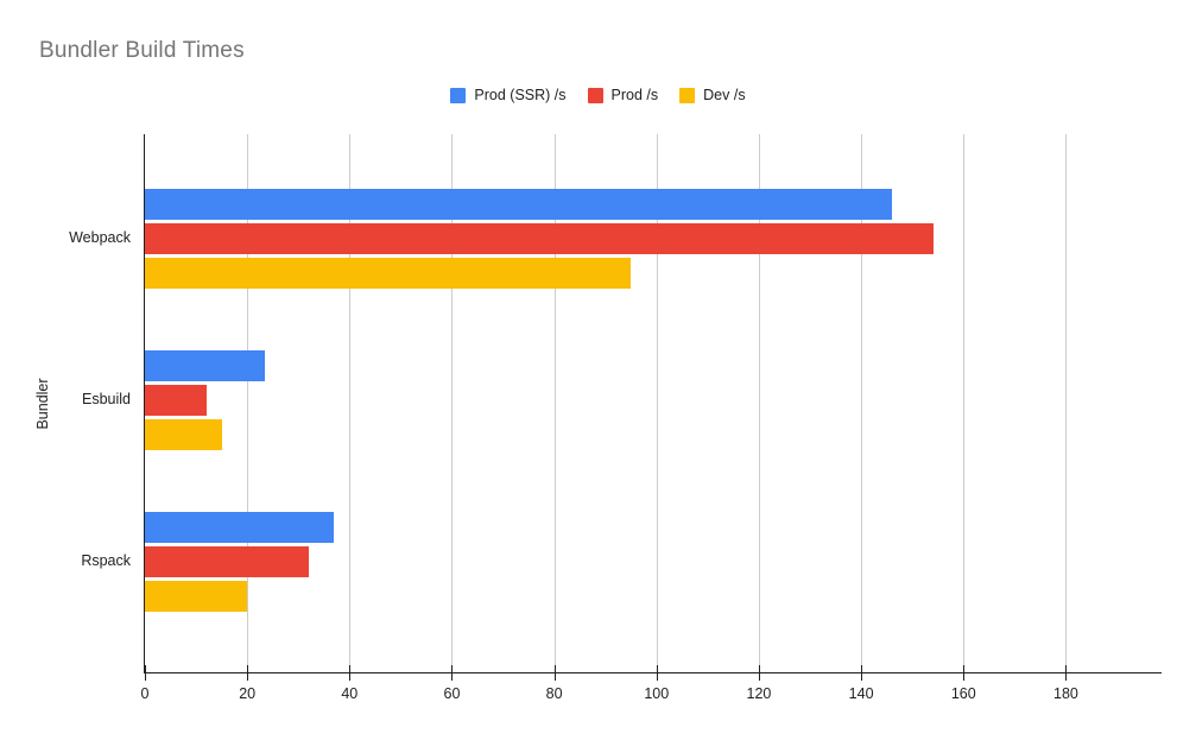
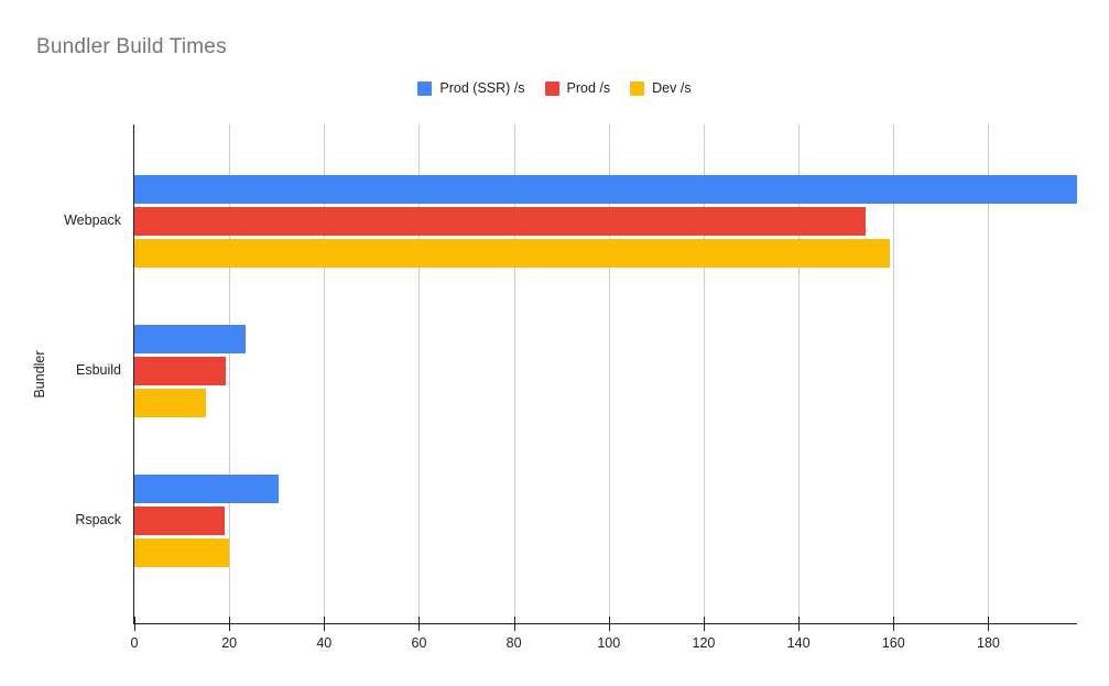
Prod (SSR) /s/Webpack: 146 -> 199
Dev /s/Webpack: 95 -> 159
Prod /s/Esbuild: 12 -> 19
Prod (SSR) /s/Rspack: 37 -> 30
Prod /s/Rspack: 32 -> 19
